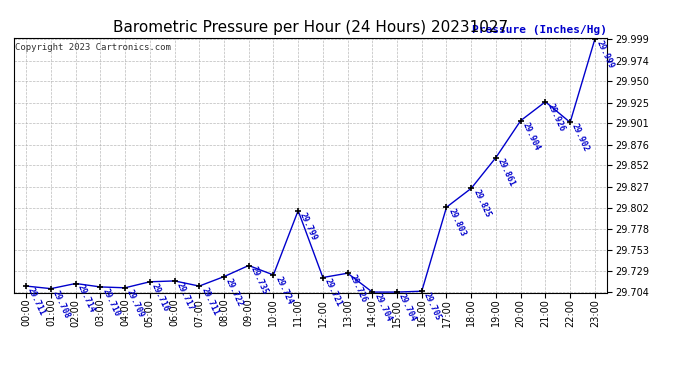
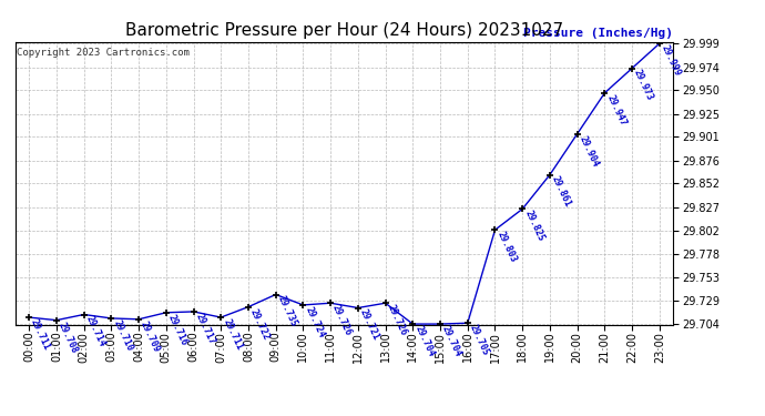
11:00: 29.799 -> 29.726
21:00: 29.926 -> 29.947
22:00: 29.902 -> 29.973
